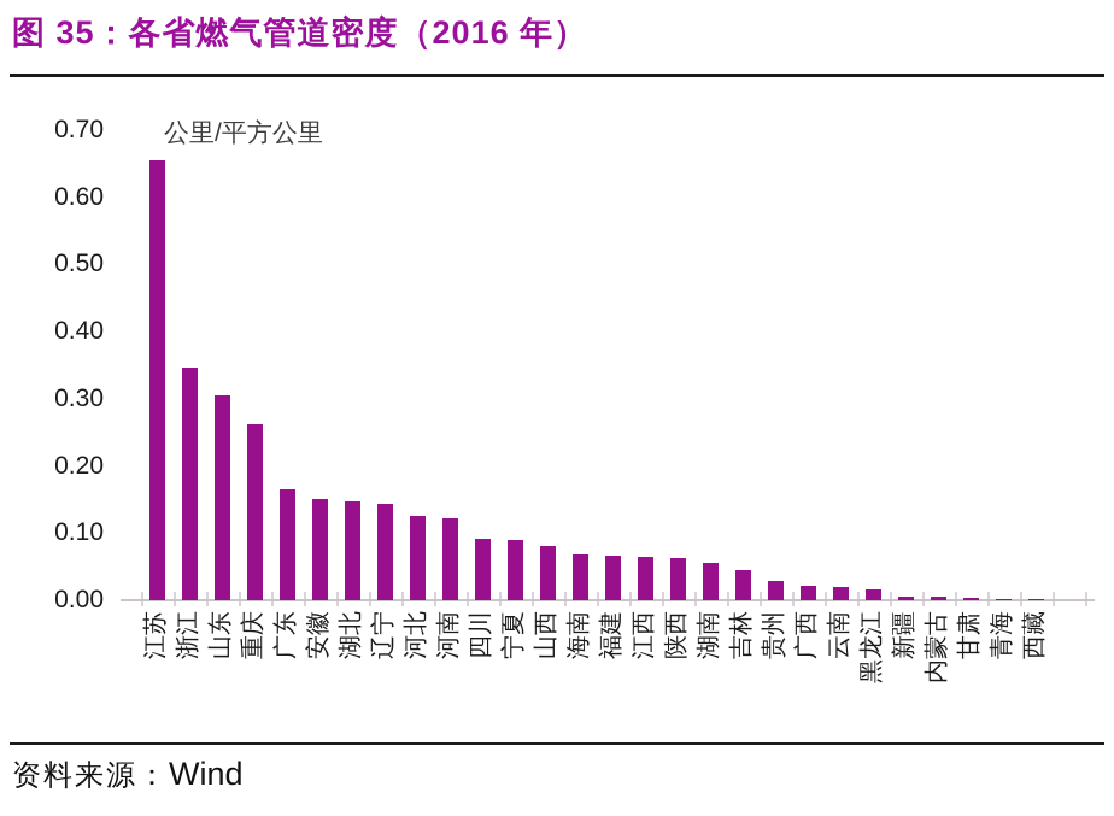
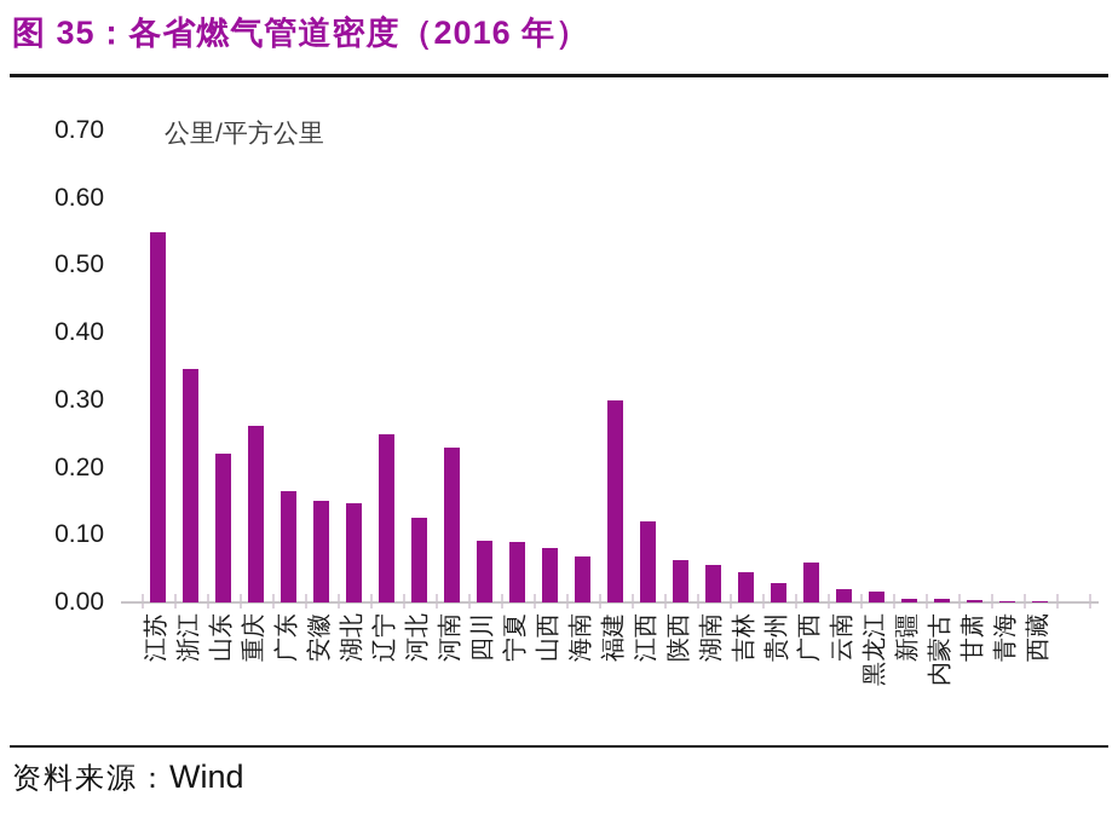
江苏: 0.66 -> 0.55
山东: 0.30 -> 0.22
辽宁: 0.14 -> 0.25
河南: 0.12 -> 0.23
福建: 0.07 -> 0.30
江西: 0.06 -> 0.12
广西: 0.02 -> 0.06
